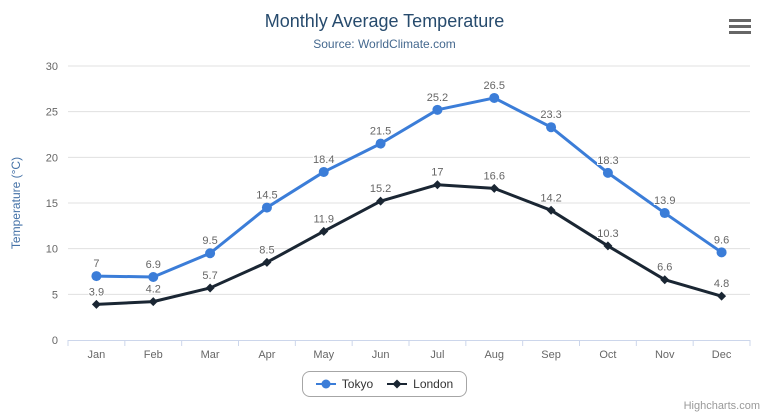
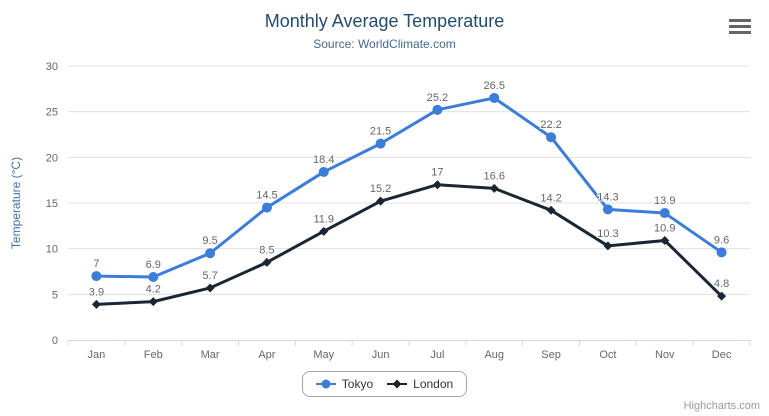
Tokyo/Sep: 23.3 -> 22.2
Tokyo/Oct: 18.3 -> 14.3
London/Nov: 6.6 -> 10.9
